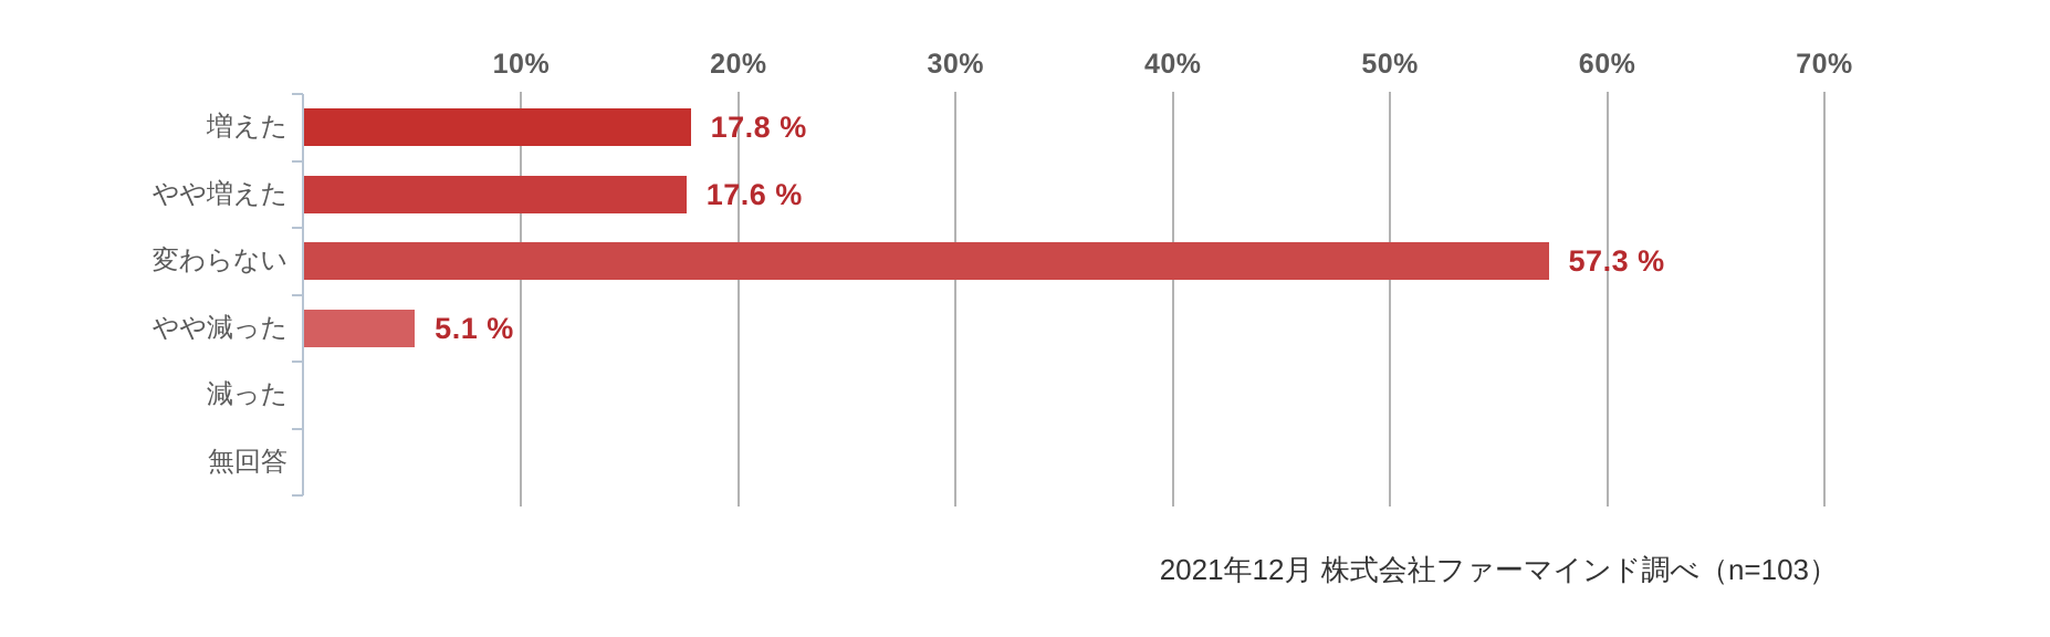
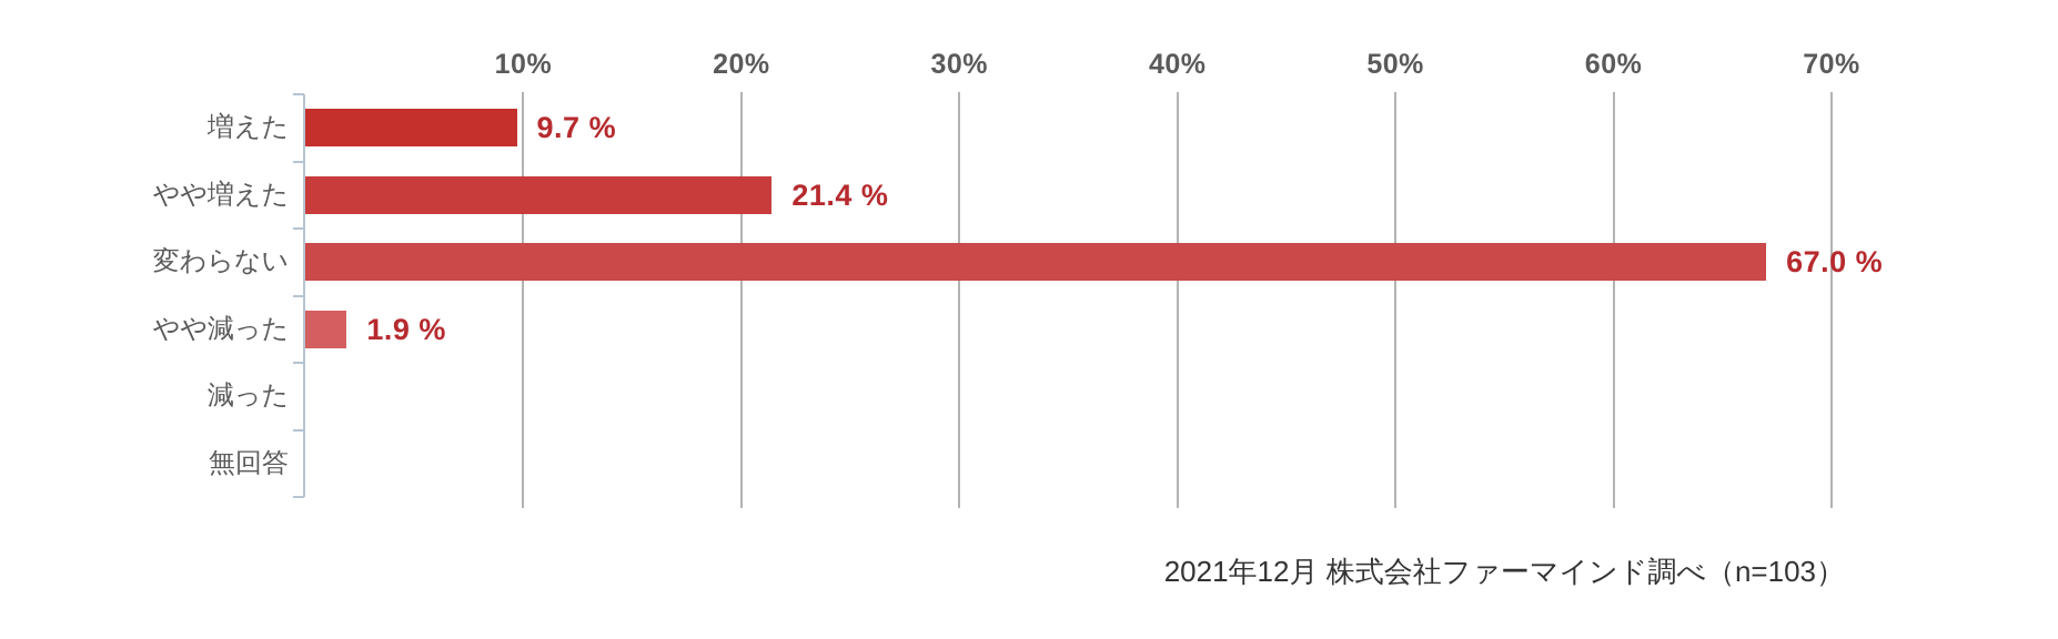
増えた: 17.8 -> 9.7
やや増えた: 17.6 -> 21.4
変わらない: 57.3 -> 67.0
やや減った: 5.1 -> 1.9
